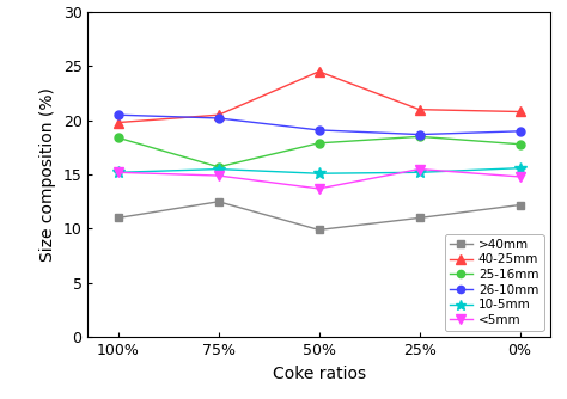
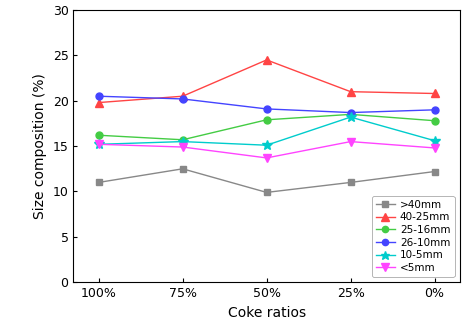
25-16mm/100%: 18.4 -> 16.2
10-5mm/25%: 15.2 -> 18.2
